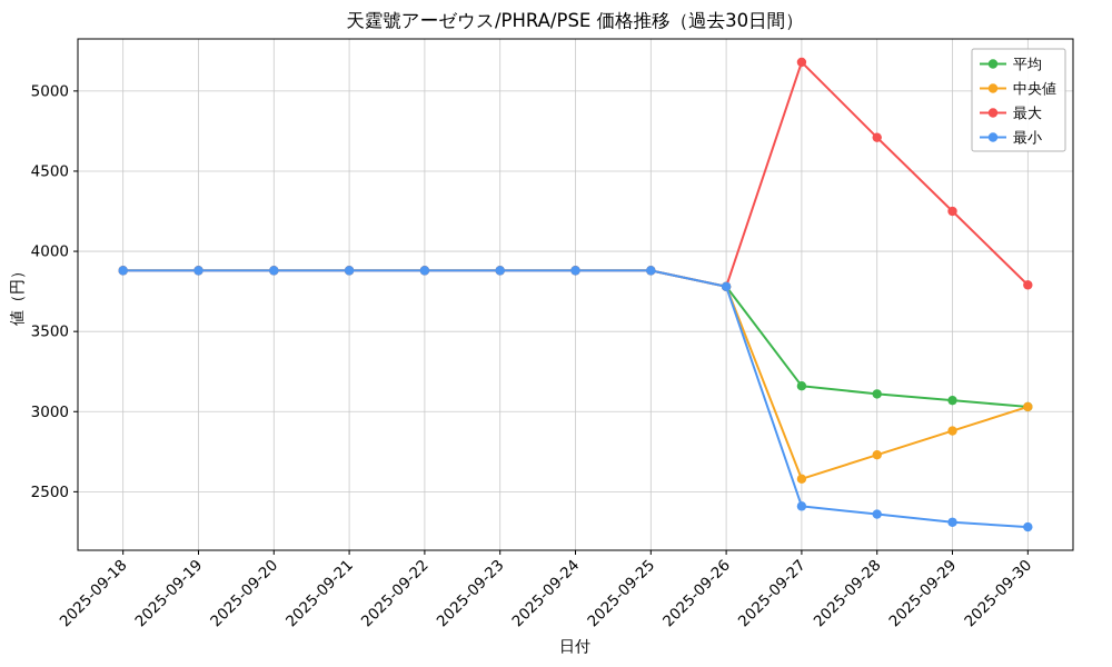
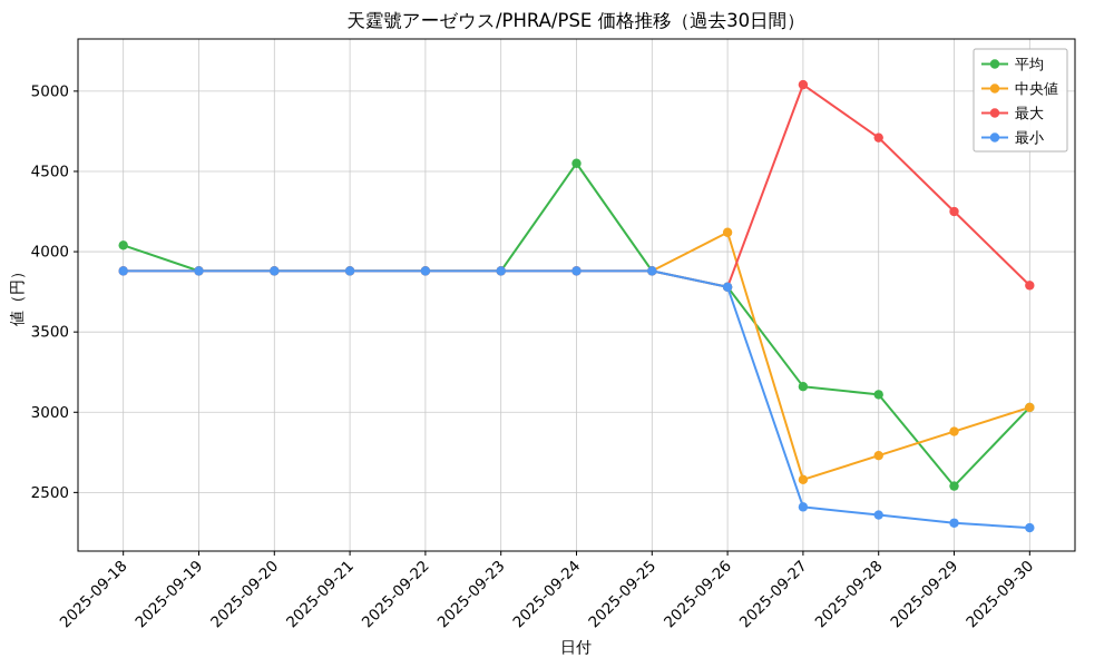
平均/2025-09-18: 3880 -> 4040
平均/2025-09-24: 3880 -> 4550
中央値/2025-09-26: 3780 -> 4120
最大/2025-09-27: 5180 -> 5040
平均/2025-09-29: 3070 -> 2540
